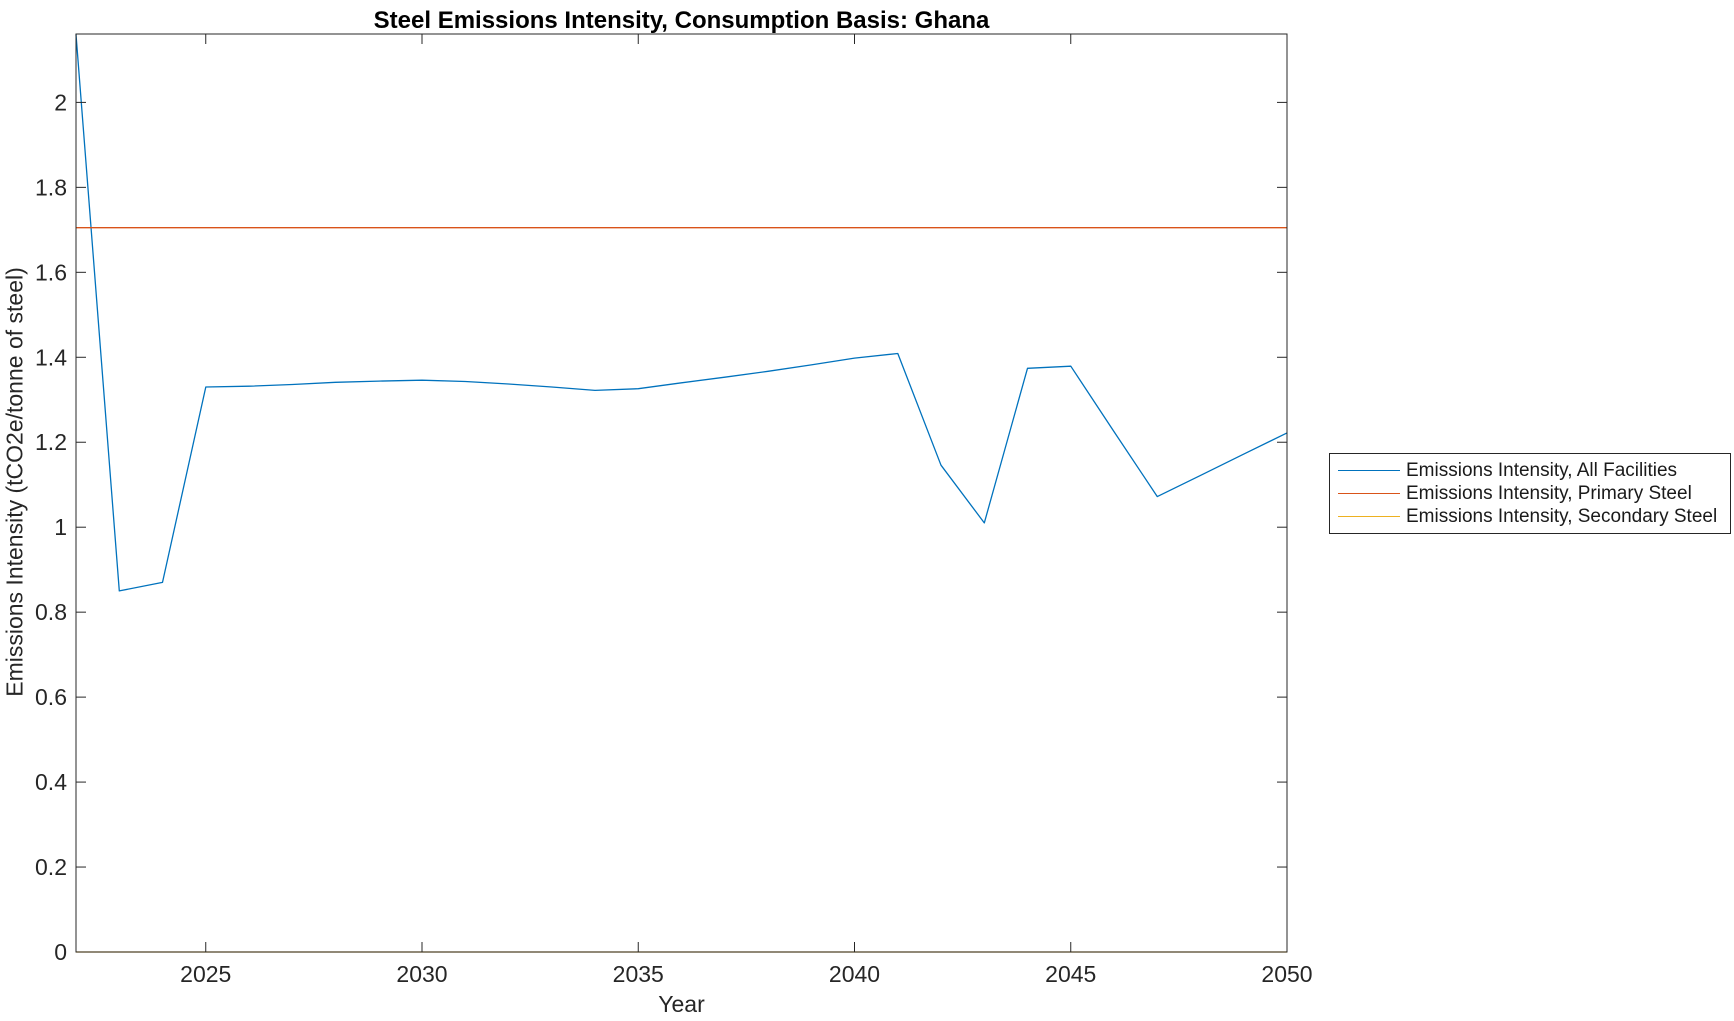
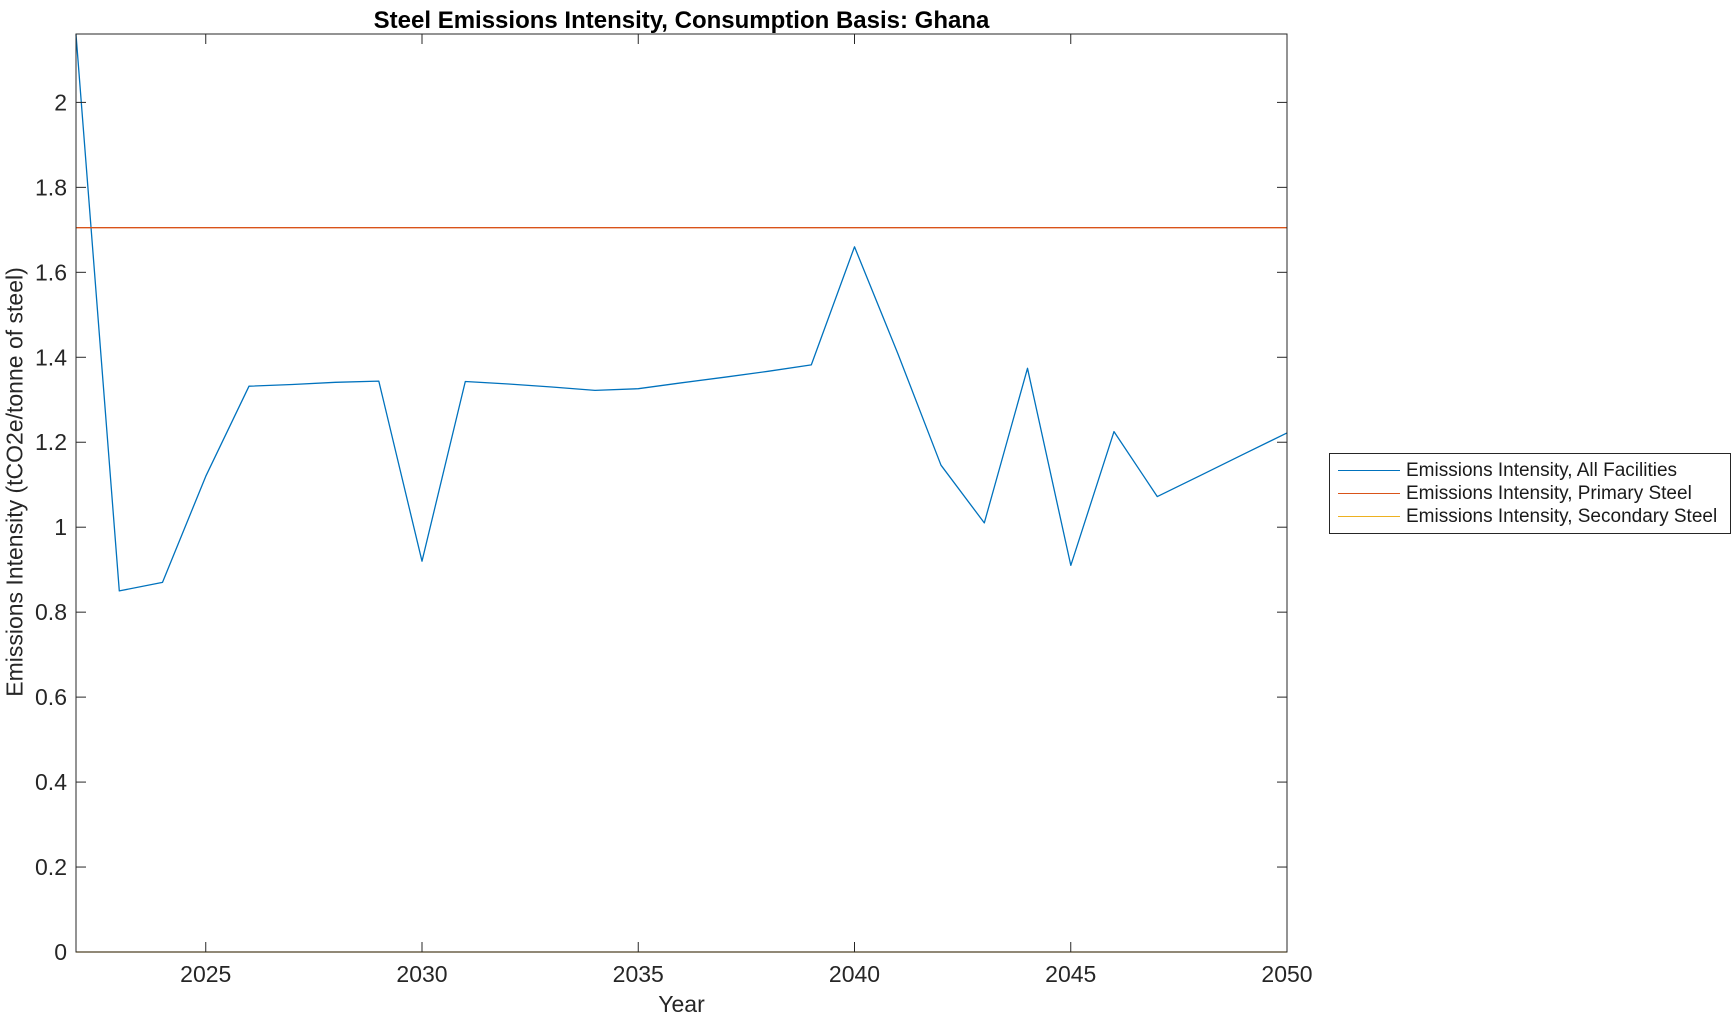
Emissions Intensity, All Facilities/2025: 1.33 -> 1.12
Emissions Intensity, All Facilities/2030: 1.35 -> 0.92
Emissions Intensity, All Facilities/2040: 1.40 -> 1.66
Emissions Intensity, All Facilities/2045: 1.38 -> 0.91
